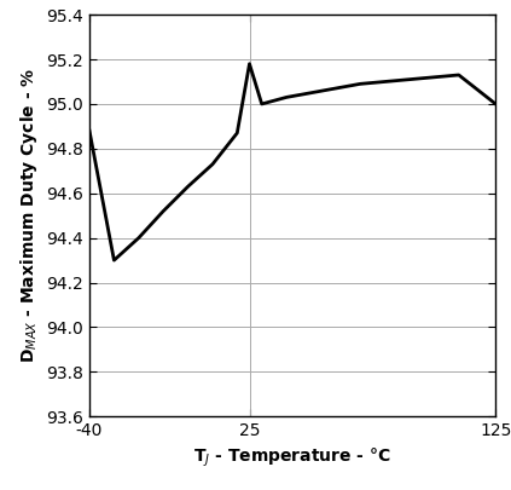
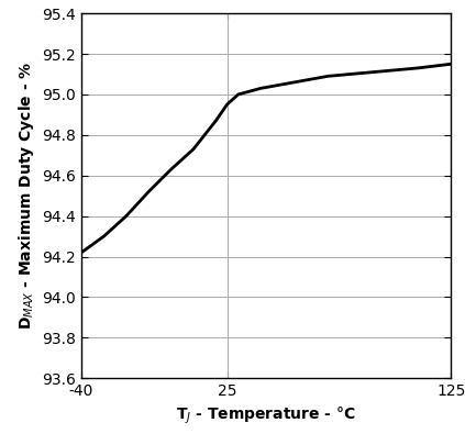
-40: 94.88 -> 94.22
25: 95.18 -> 94.95
125: 95.00 -> 95.15
